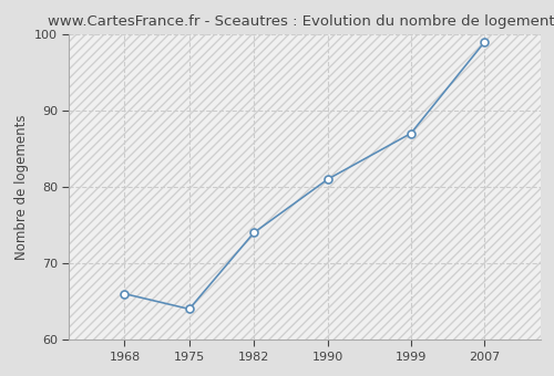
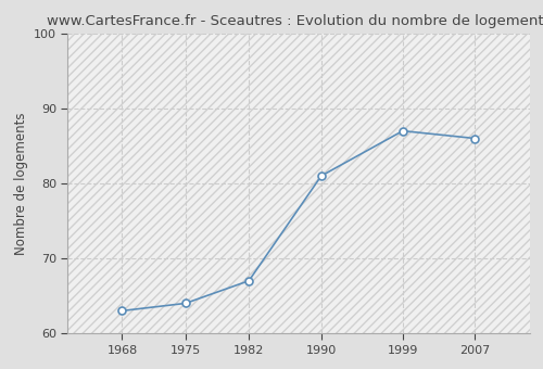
1968: 66 -> 63
1982: 74 -> 67
2007: 99 -> 86
